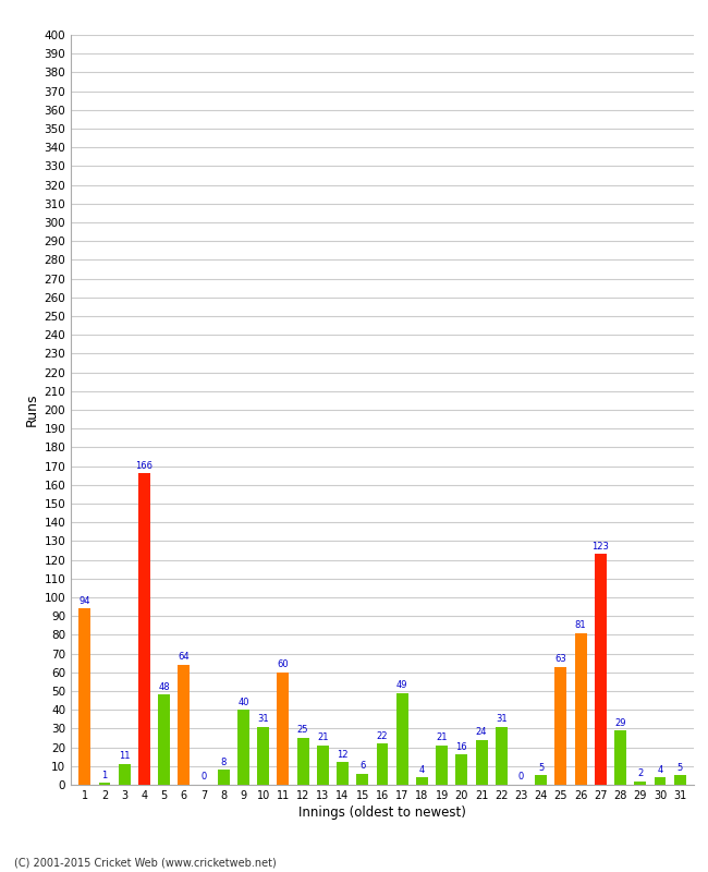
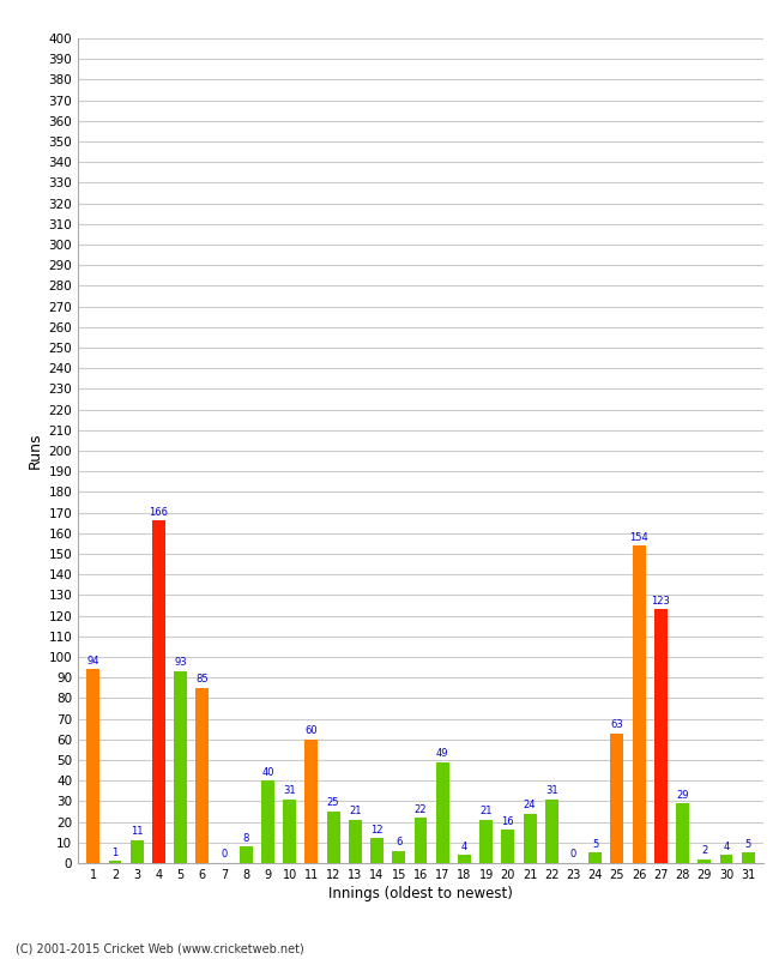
5: 48 -> 93
6: 64 -> 85
26: 81 -> 154
